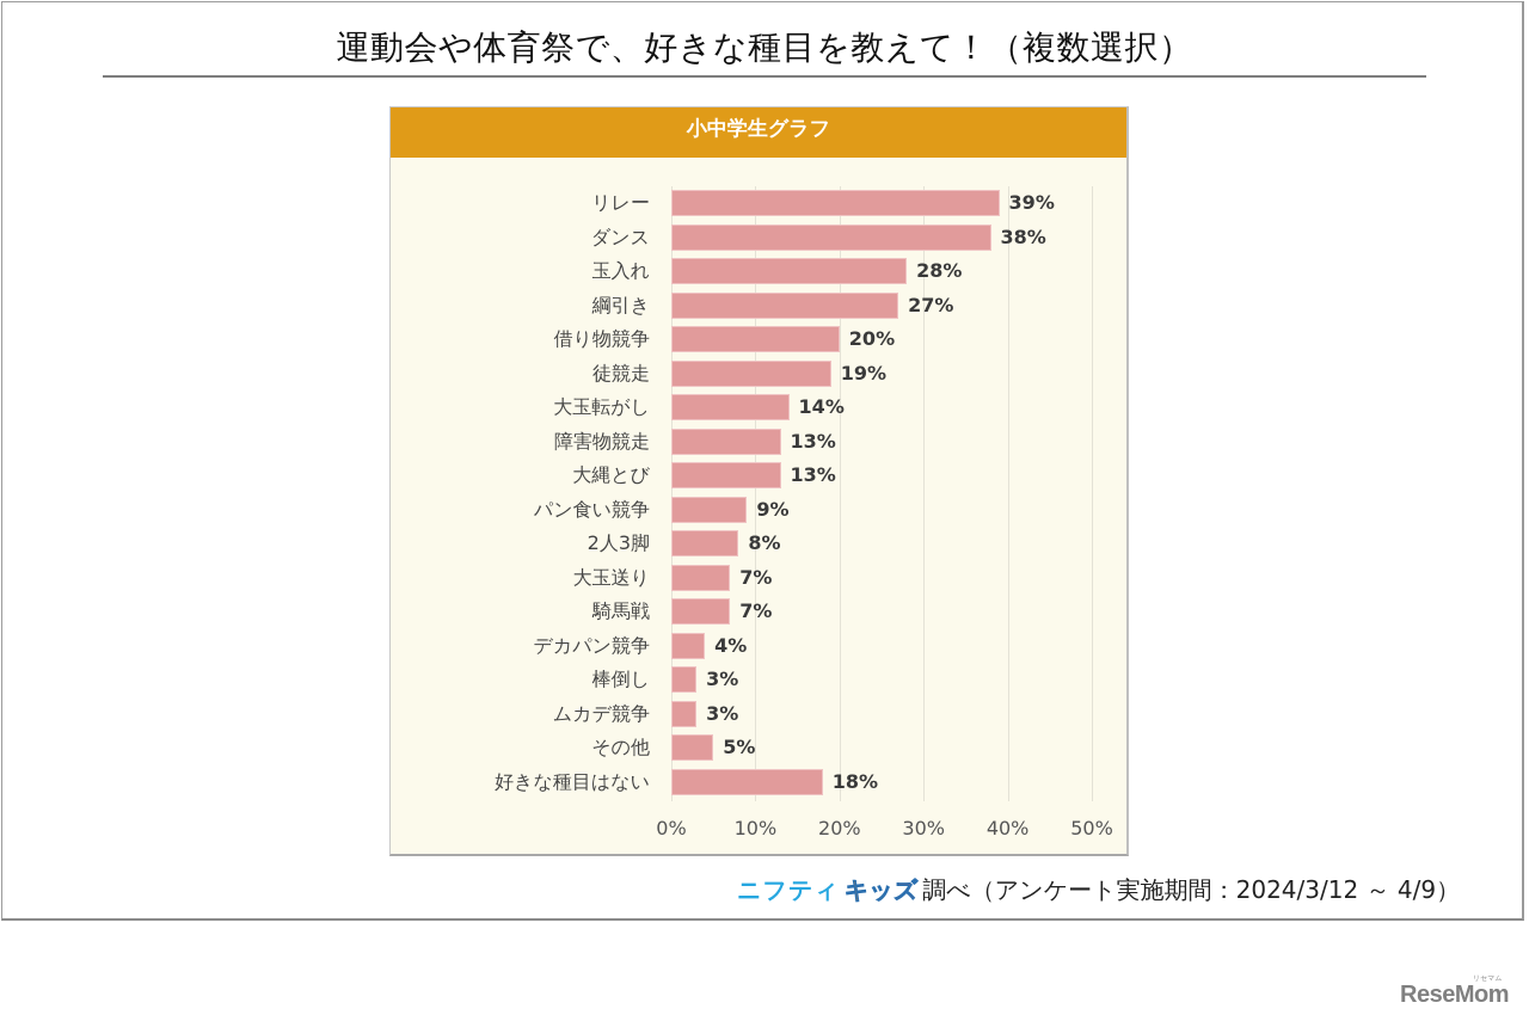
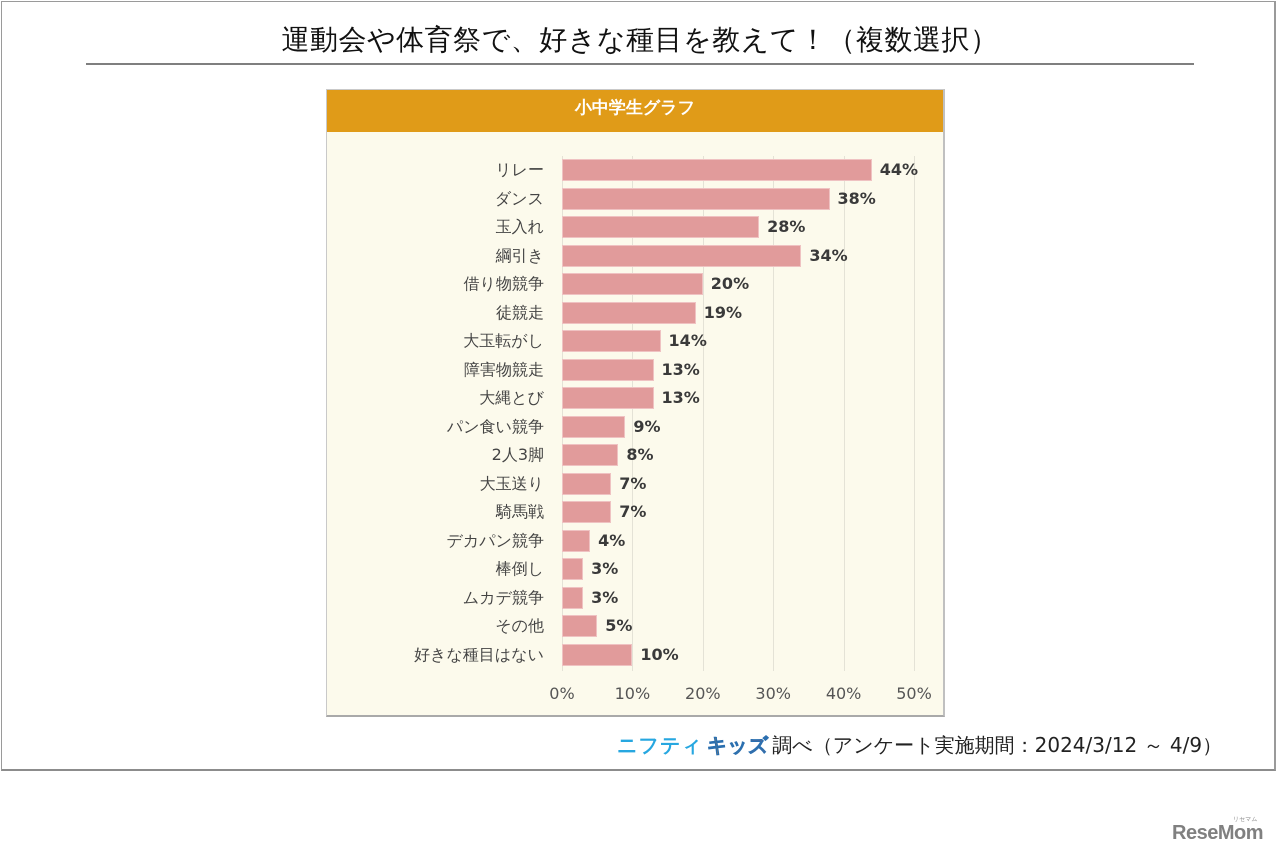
リレー: 39% -> 44%
綱引き: 27% -> 34%
好きな種目はない: 18% -> 10%
